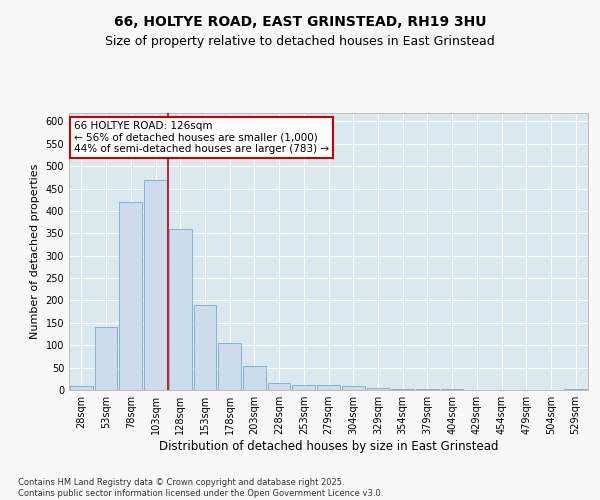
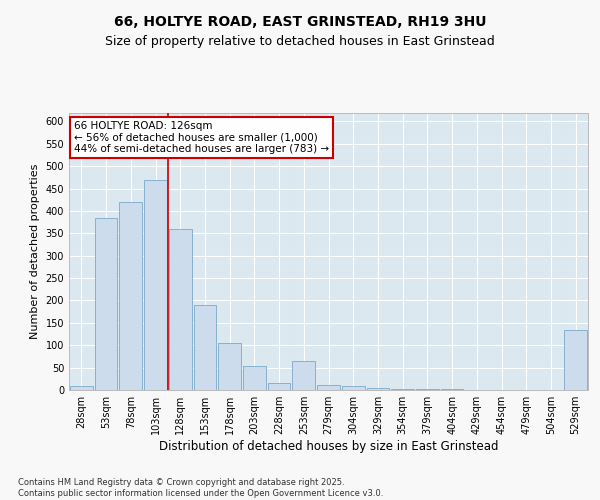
53sqm: 140 -> 385
253sqm: 12 -> 65
529sqm: 3 -> 135
